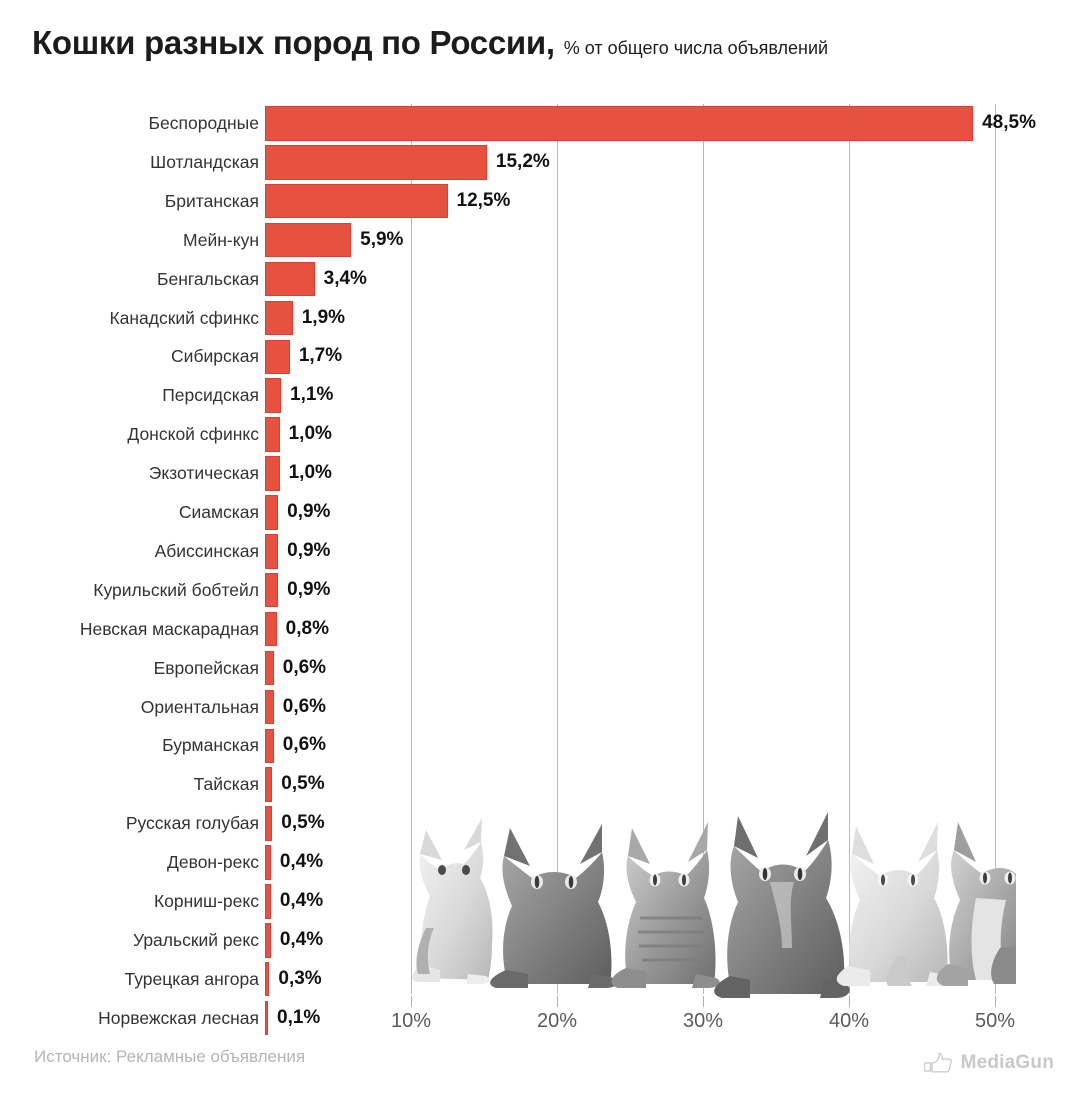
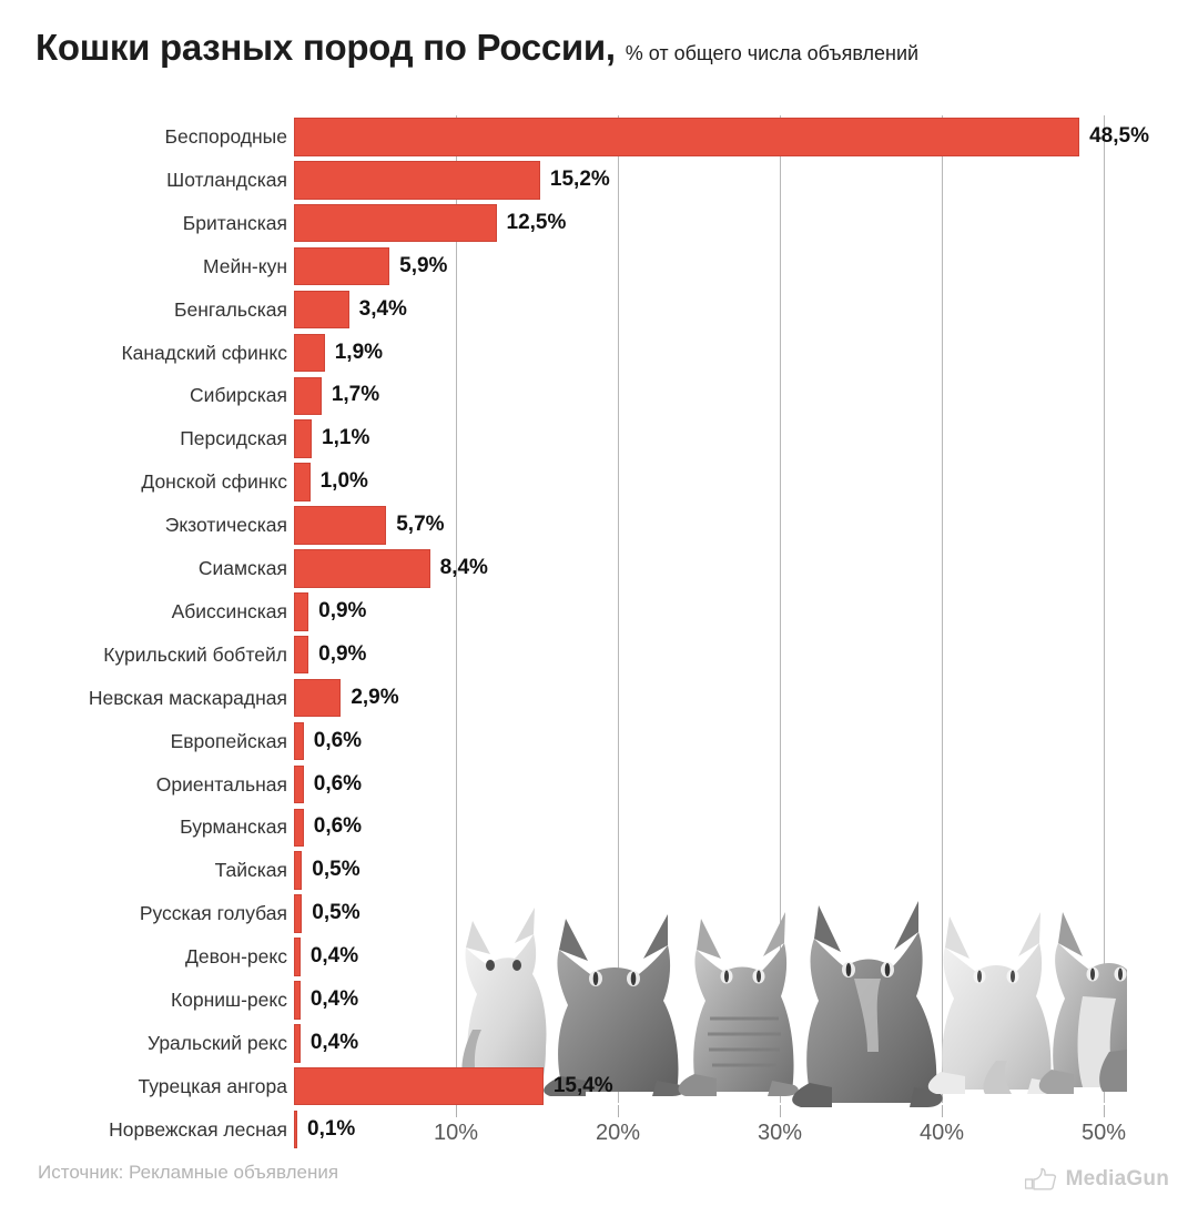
Экзотическая: 1,0% -> 5,7%
Сиамская: 0,9% -> 8,4%
Невская маскарадная: 0,8% -> 2,9%
Турецкая ангора: 0,3% -> 15,4%
